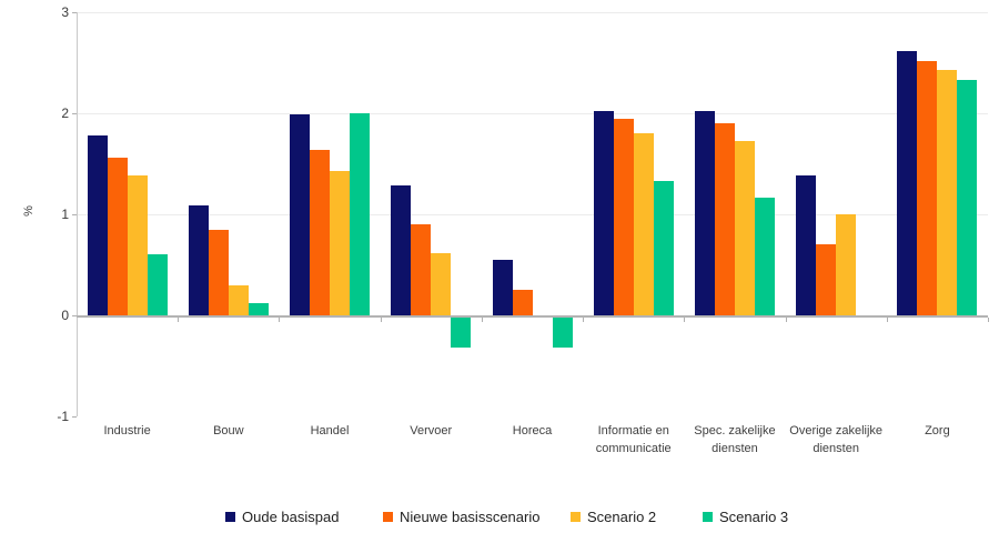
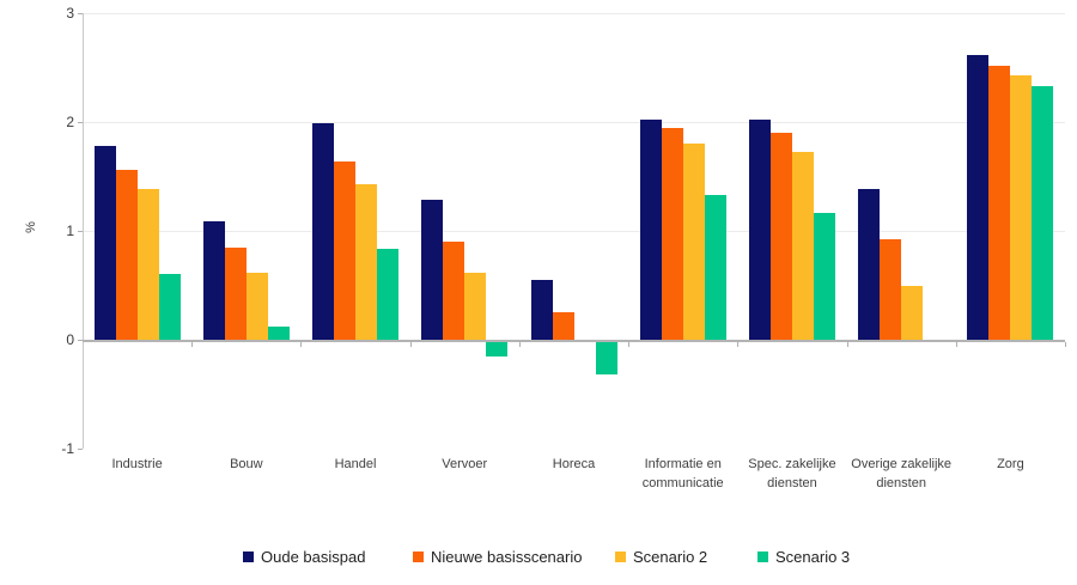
Scenario 2/Bouw: 0.3 -> 0.6
Scenario 3/Handel: 2.0 -> 0.8
Scenario 3/Vervoer: -0.3 -> -0.1
Nieuwe basisscenario/Overige zakelijke diensten: 0.7 -> 0.9
Scenario 2/Overige zakelijke diensten: 1.0 -> 0.5
